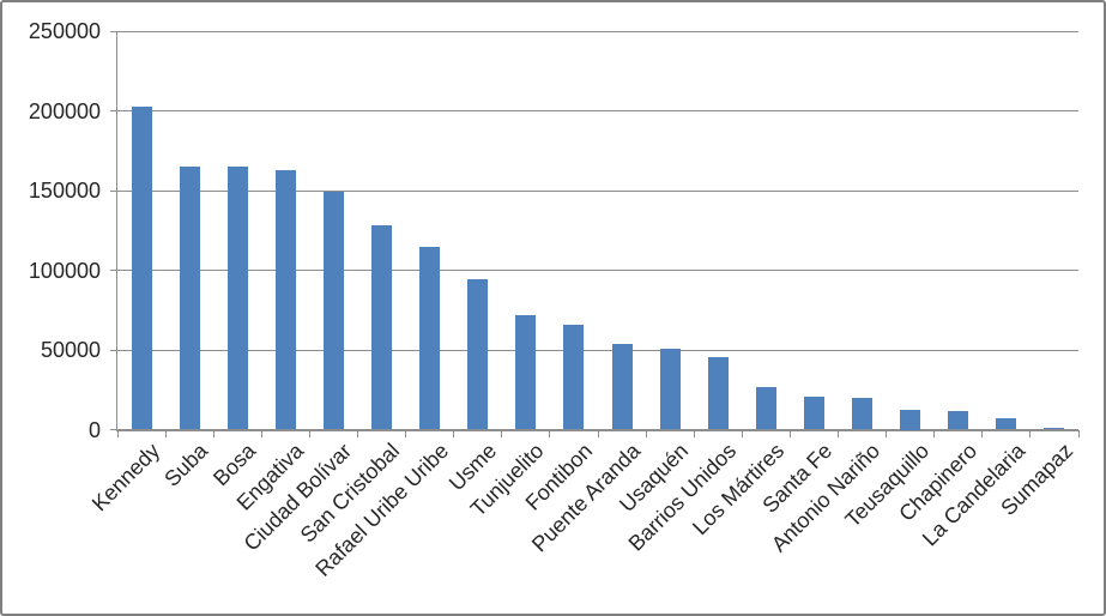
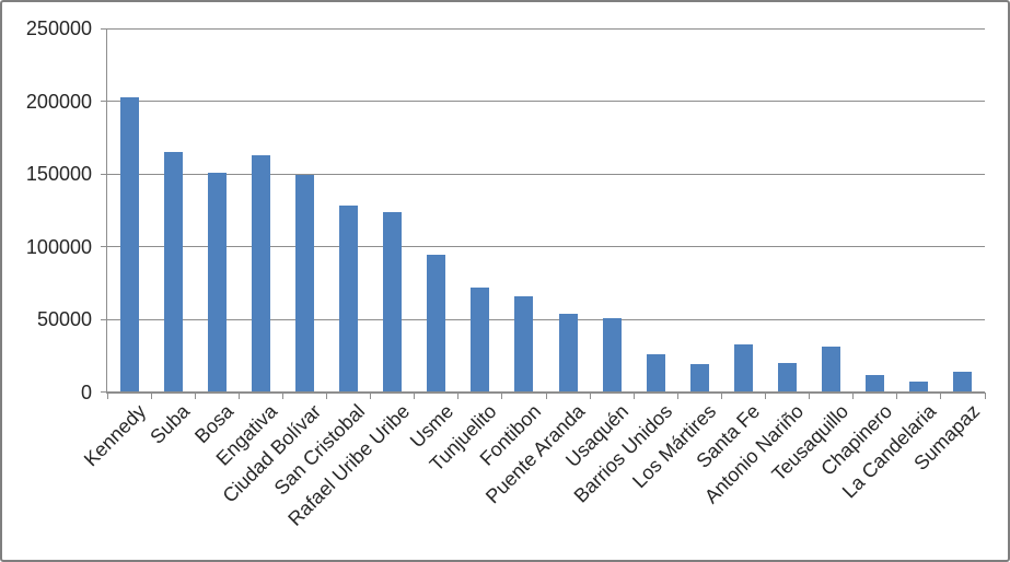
Bosa: 165000 -> 151000
Rafael Uribe Uribe: 115000 -> 124000
Barrios Unidos: 46000 -> 26000
Los Mártires: 26000 -> 19000
Santa Fe: 21000 -> 33000
Teusaquillo: 12000 -> 31000
Sumapaz: 2000 -> 14000
